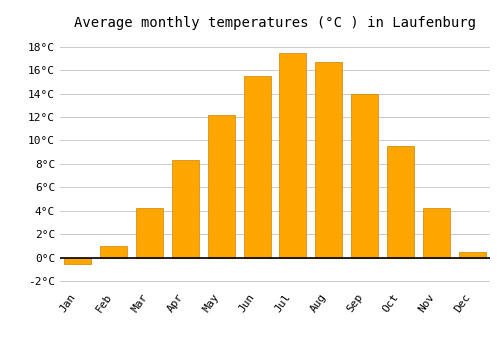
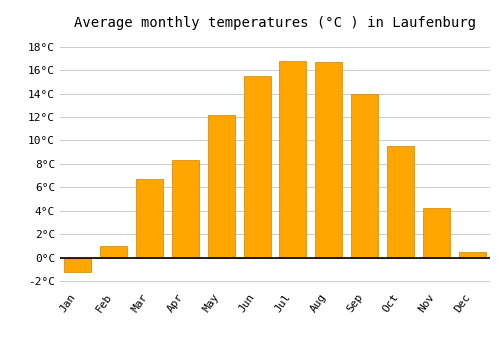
Jan: -0.5°C -> -1.2°C
Mar: 4.2°C -> 6.7°C
Jul: 17.5°C -> 16.8°C
